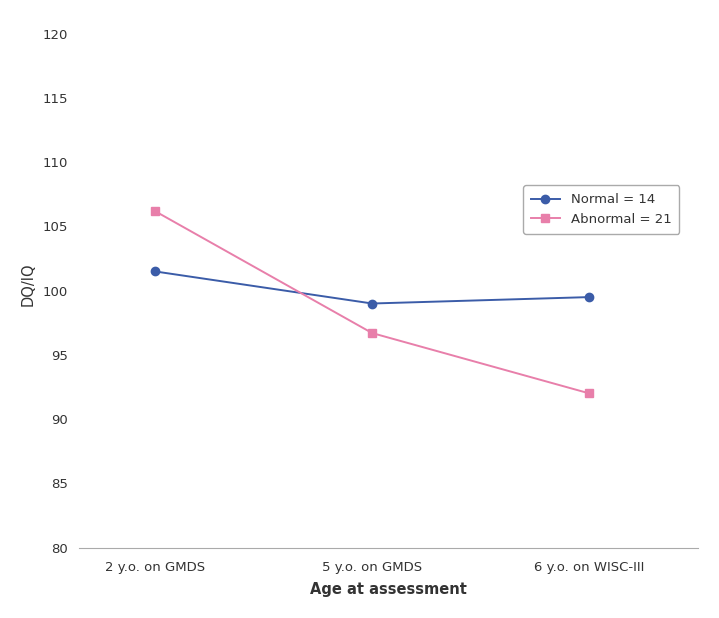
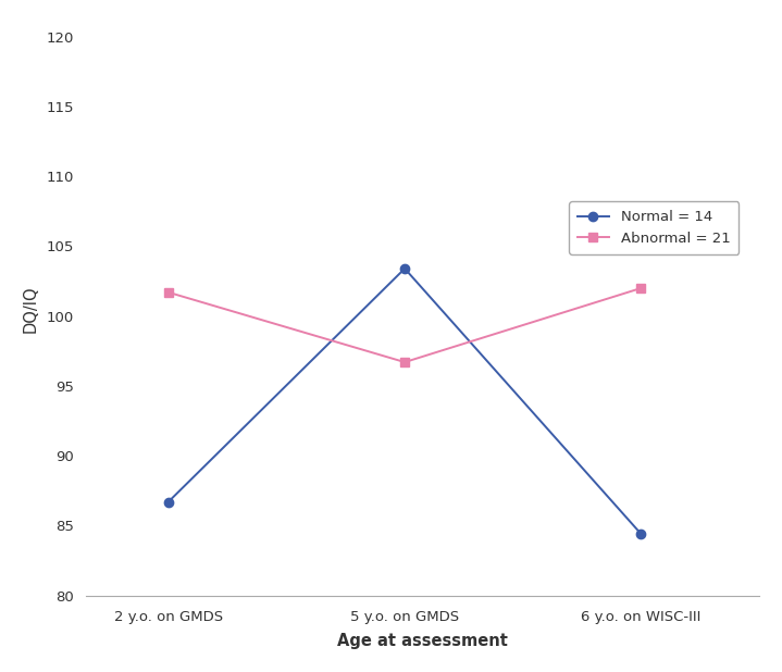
Normal = 14/2 y.o. on GMDS: 101.5 -> 86.7
Abnormal = 21/2 y.o. on GMDS: 106.2 -> 101.7
Normal = 14/5 y.o. on GMDS: 99.0 -> 103.4
Normal = 14/6 y.o. on WISC-III: 99.5 -> 84.4
Abnormal = 21/6 y.o. on WISC-III: 92.0 -> 102.0
